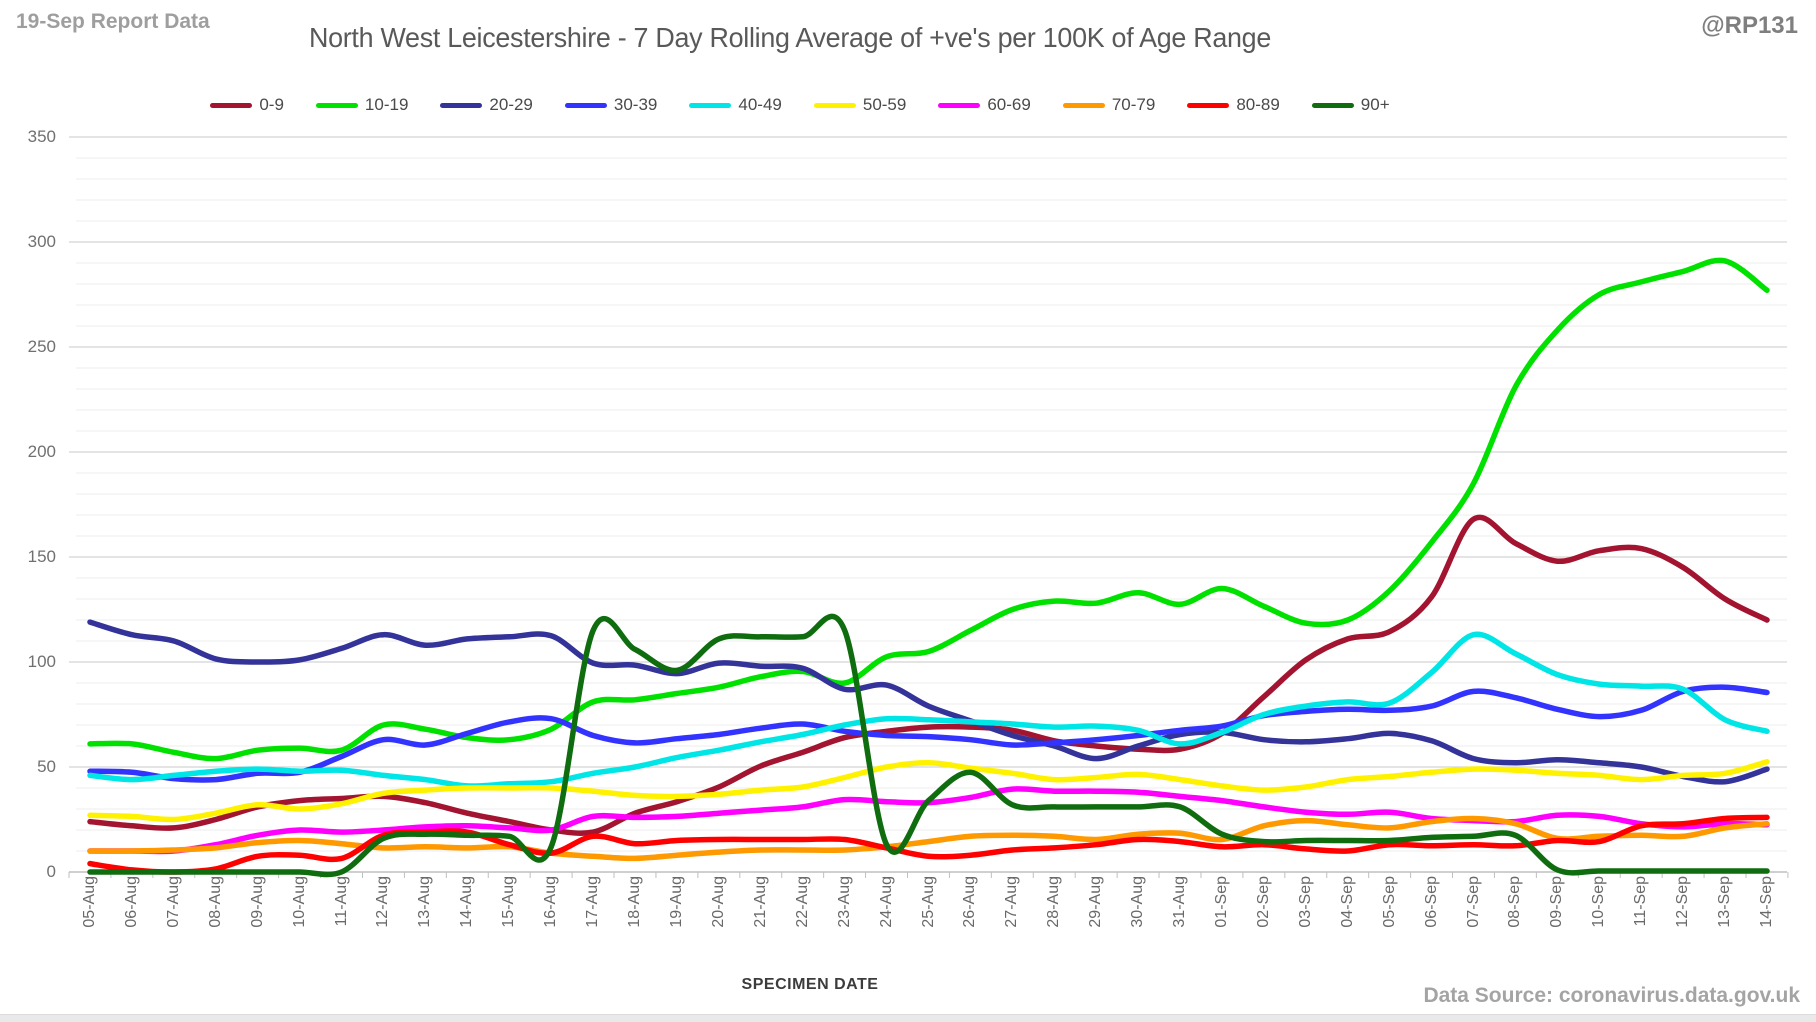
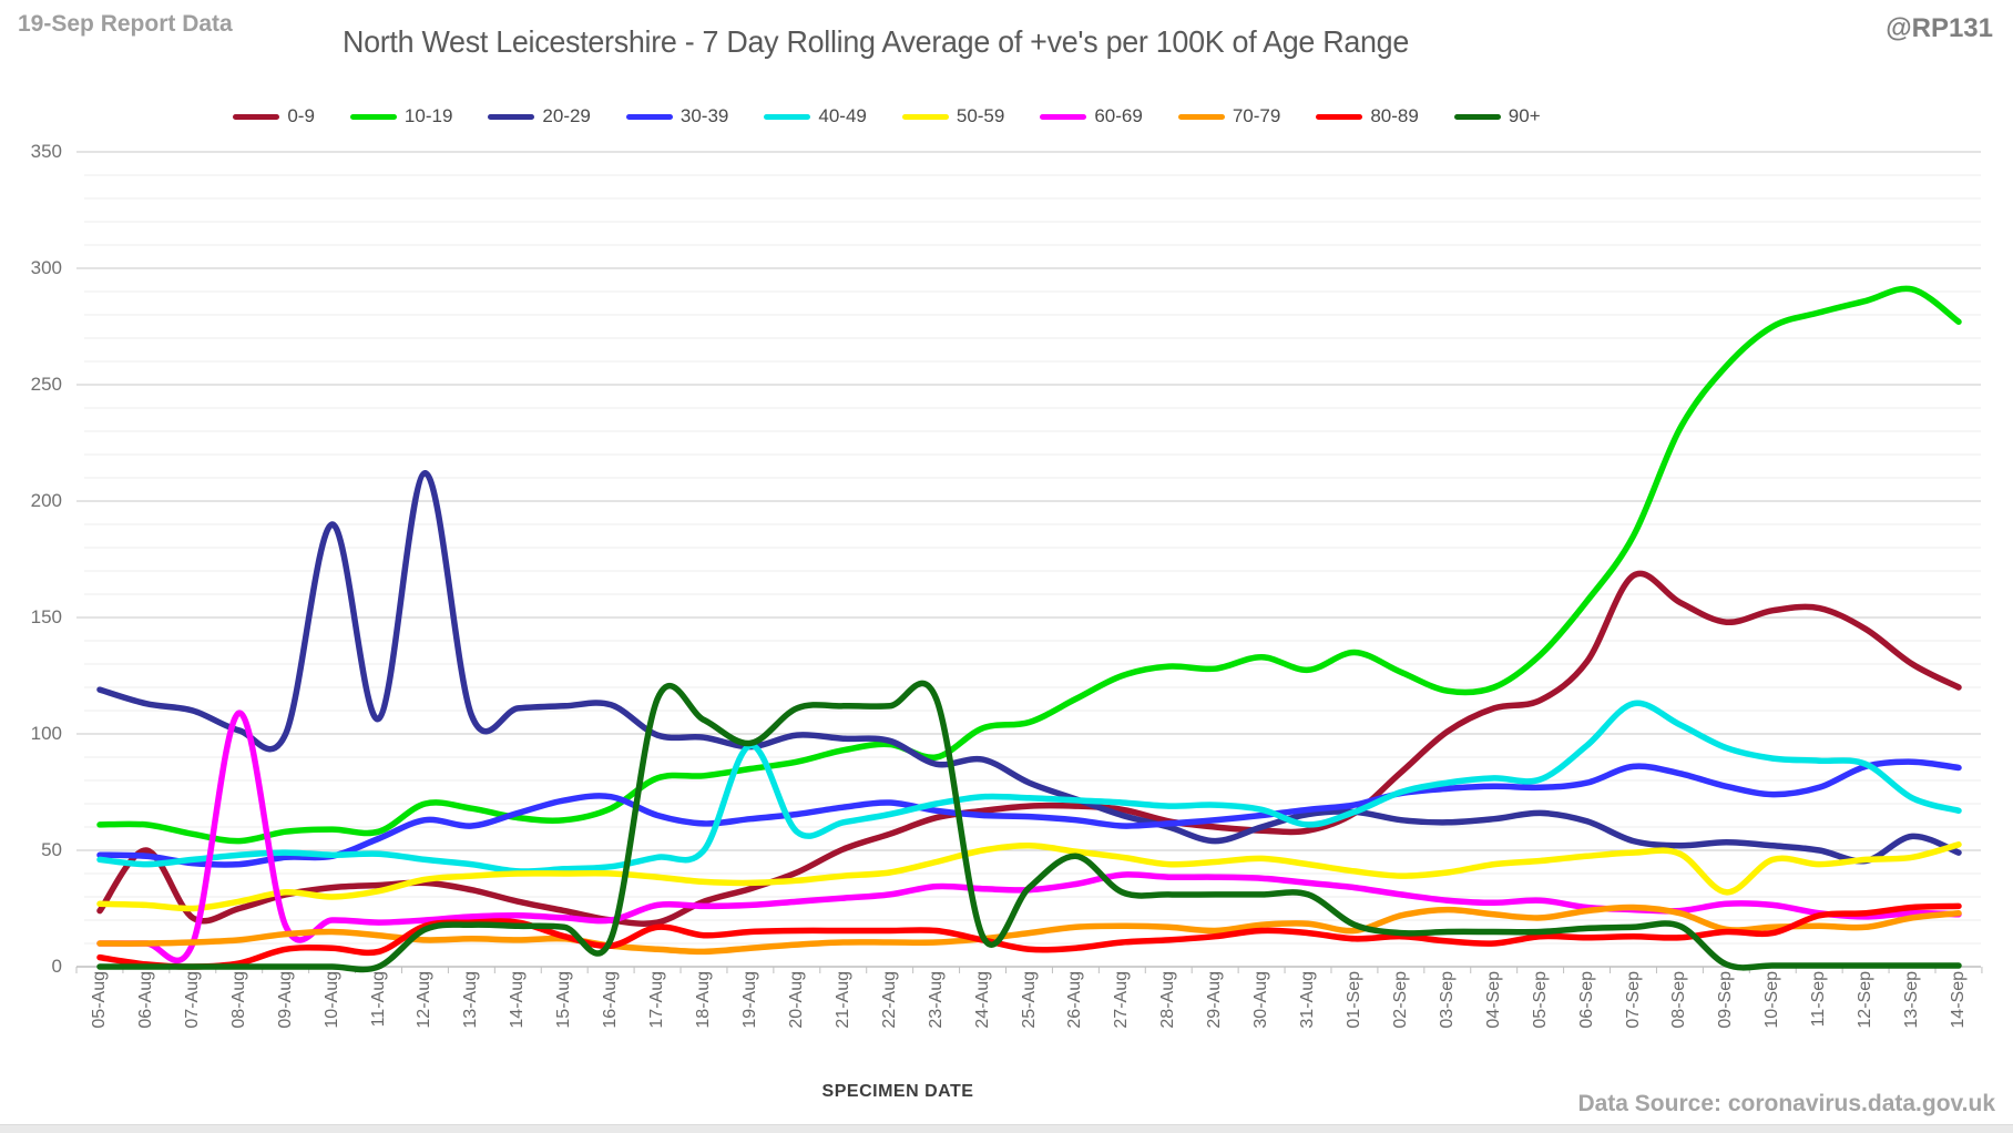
0-9/06-Aug: 22 -> 50
60-69/08-Aug: 13 -> 109
20-29/10-Aug: 101 -> 190
20-29/12-Aug: 113 -> 212
40-49/19-Aug: 54 -> 95
50-59/09-Sep: 47 -> 32
20-29/13-Sep: 43 -> 56
